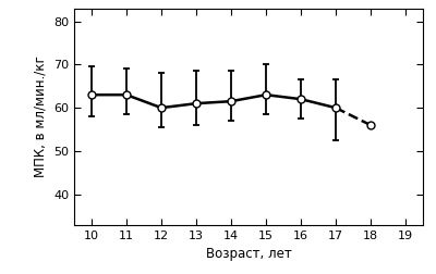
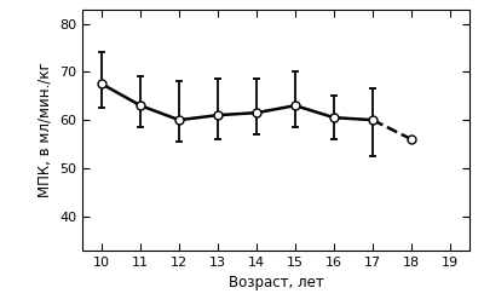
10: 63.0 -> 67.5
16: 62.0 -> 60.5
